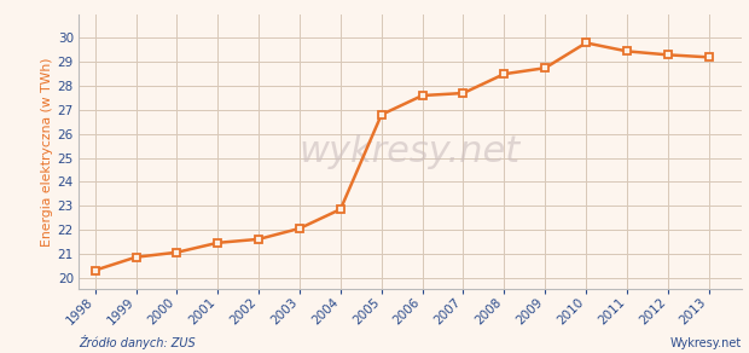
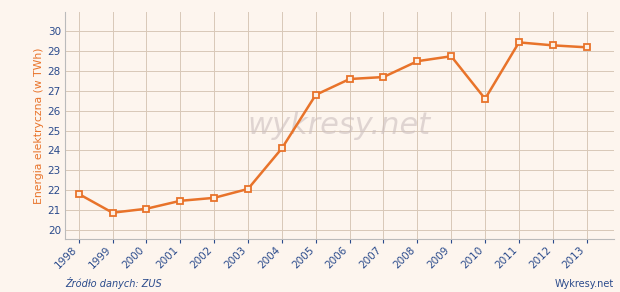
1998: 20.3 -> 21.8
2004: 22.9 -> 24.1
2010: 29.8 -> 26.6
